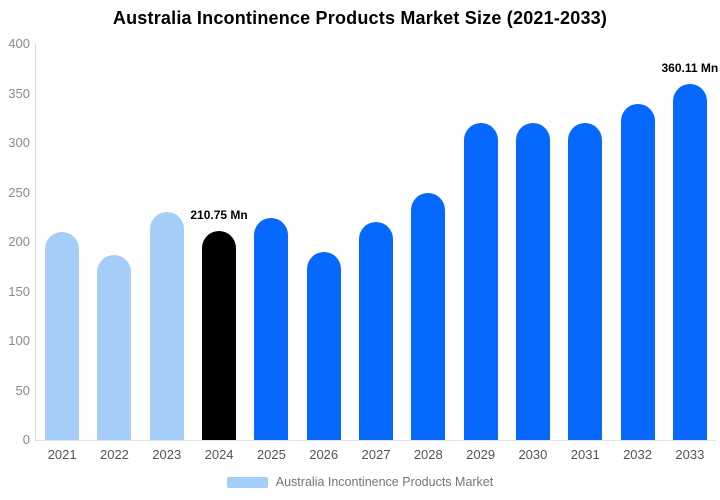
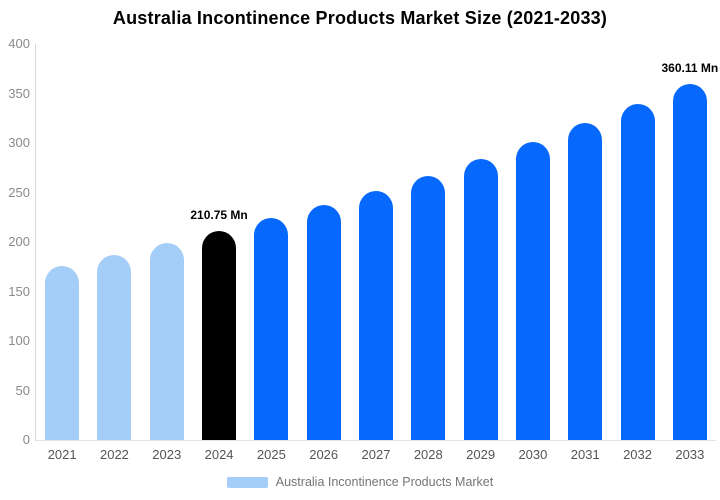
2021: 210 -> 180
2023: 230 -> 200
2026: 190 -> 240
2027: 220 -> 250
2028: 250 -> 270
2029: 320 -> 280
2030: 320 -> 300
